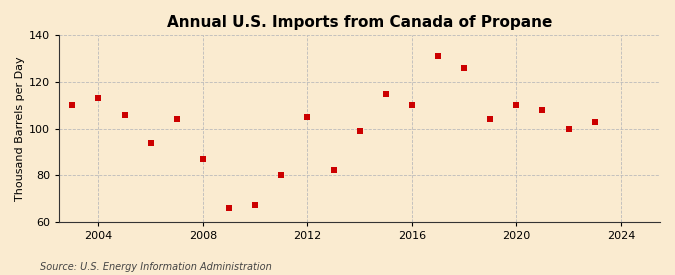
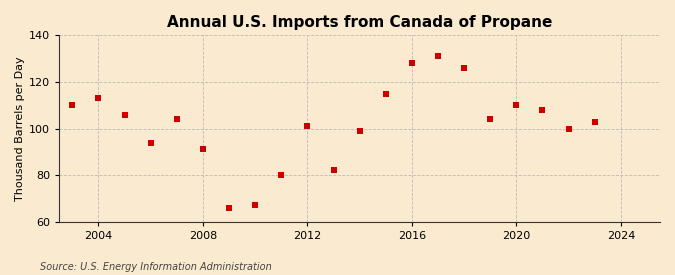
2008: 87 -> 91
2012: 105 -> 101
2016: 110 -> 128
